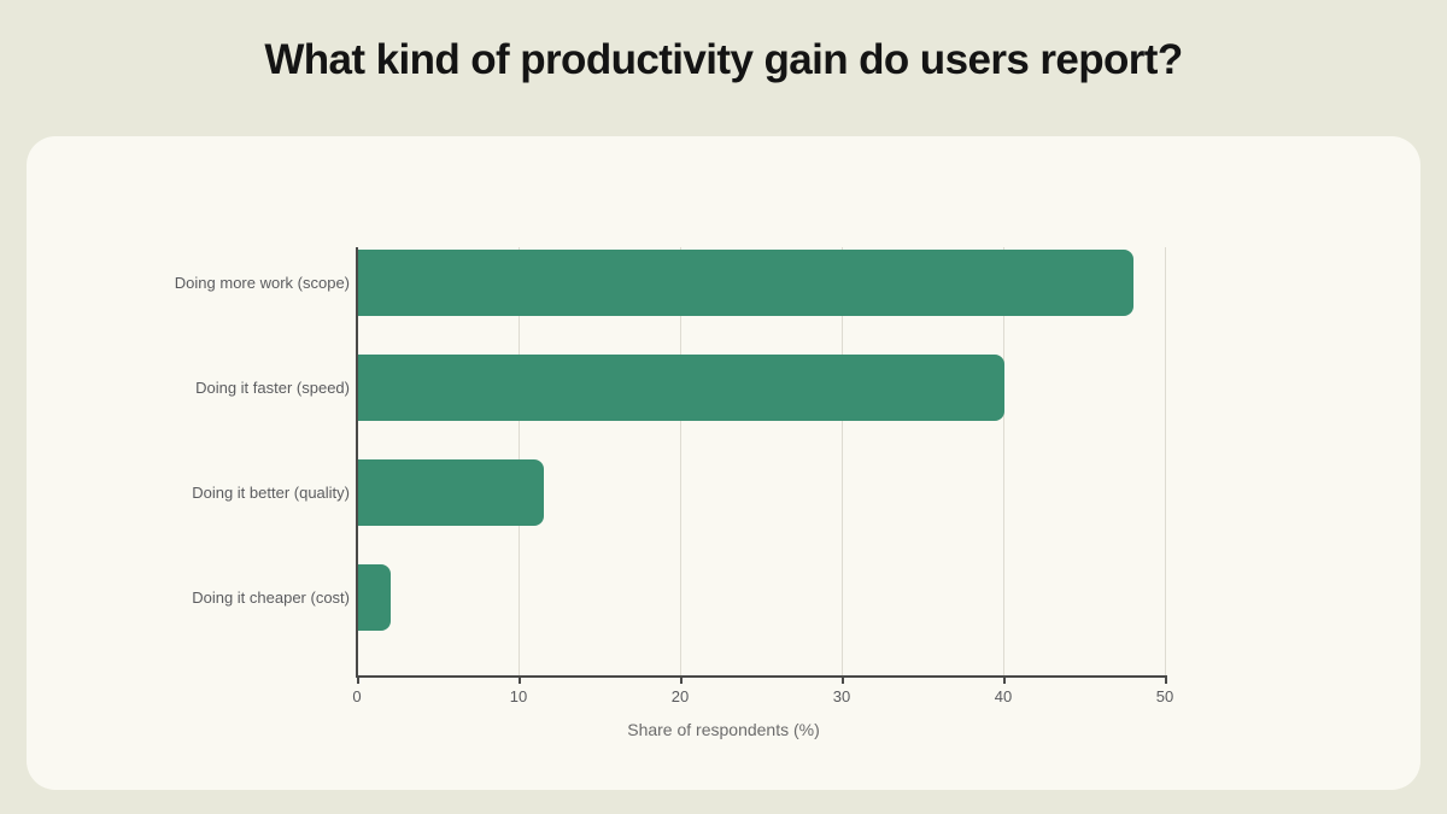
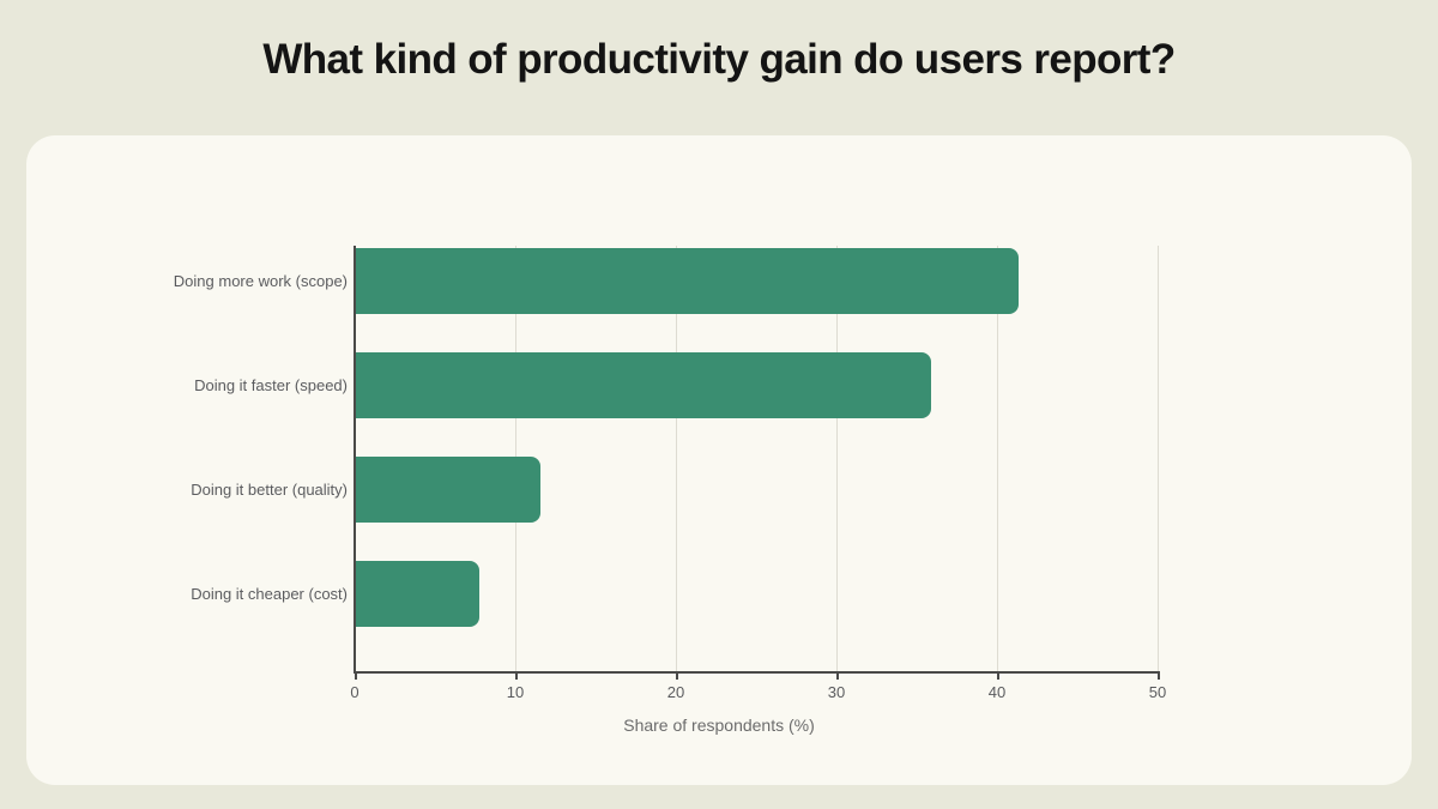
Doing more work (scope): 48.0 -> 41.3
Doing it faster (speed): 40.0 -> 35.8
Doing it cheaper (cost): 2.0 -> 7.7
